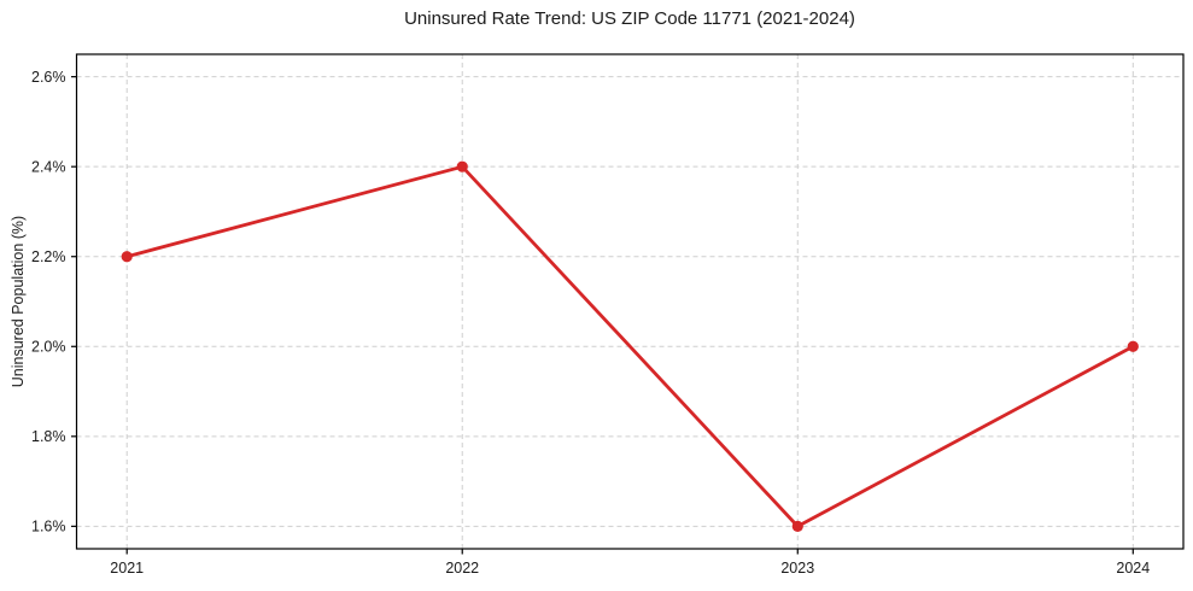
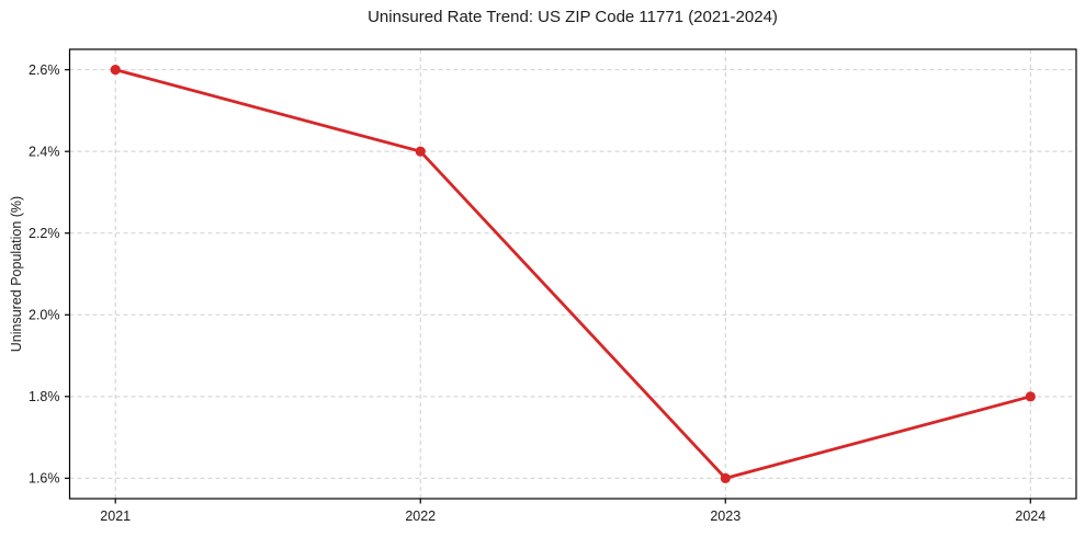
2021: 2.2% -> 2.6%
2024: 2.0% -> 1.8%
